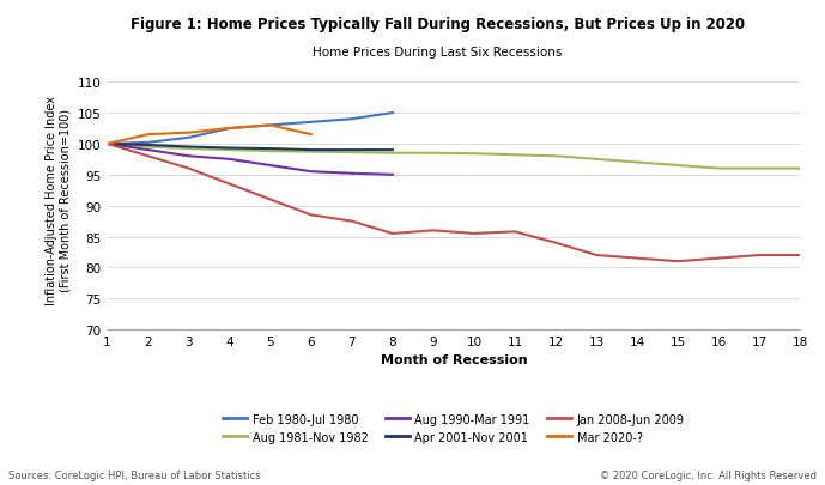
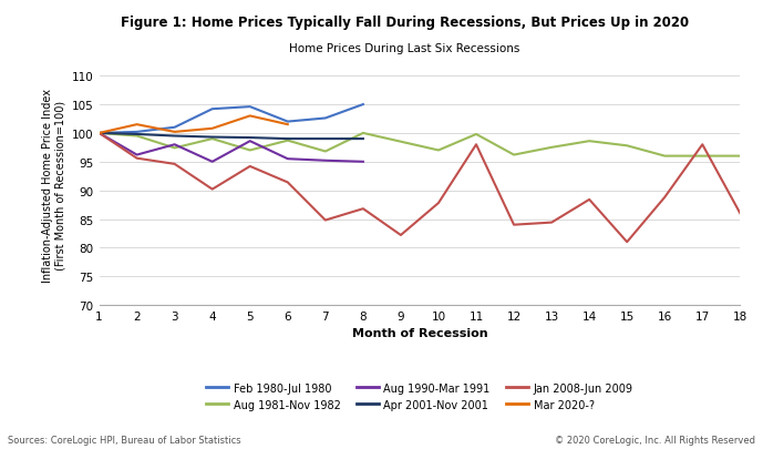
Aug 1990-Mar 1991/2: 99.0 -> 96.2
Jan 2008-Jun 2009/2: 98.0 -> 95.6
Aug 1981-Nov 1982/3: 99.2 -> 97.4
Jan 2008-Jun 2009/3: 96.0 -> 94.6
Mar 2020-?/3: 101.8 -> 100.2
Feb 1980-Jul 1980/4: 102.5 -> 104.2
Aug 1990-Mar 1991/4: 97.5 -> 95.0
Jan 2008-Jun 2009/4: 93.5 -> 90.2
Mar 2020-?/4: 102.5 -> 100.8
Feb 1980-Jul 1980/5: 103.0 -> 104.6
Aug 1981-Nov 1982/5: 98.8 -> 97.0
Aug 1990-Mar 1991/5: 96.5 -> 98.6
Jan 2008-Jun 2009/5: 91.0 -> 94.2
Feb 1980-Jul 1980/6: 103.5 -> 102.0
Jan 2008-Jun 2009/6: 88.5 -> 91.4
Feb 1980-Jul 1980/7: 104.0 -> 102.6
Aug 1981-Nov 1982/7: 98.6 -> 96.8
Jan 2008-Jun 2009/7: 87.5 -> 84.8
Aug 1981-Nov 1982/8: 98.5 -> 100.0
Jan 2008-Jun 2009/8: 85.5 -> 86.8
Jan 2008-Jun 2009/9: 86.0 -> 82.2
Aug 1981-Nov 1982/10: 98.4 -> 97.0
Jan 2008-Jun 2009/10: 85.5 -> 87.8
Aug 1981-Nov 1982/11: 98.2 -> 99.8
Jan 2008-Jun 2009/11: 85.8 -> 98.0
Aug 1981-Nov 1982/12: 98.0 -> 96.2
Jan 2008-Jun 2009/13: 82.0 -> 84.4
Aug 1981-Nov 1982/14: 97.0 -> 98.6
Jan 2008-Jun 2009/14: 81.5 -> 88.4
Aug 1981-Nov 1982/15: 96.5 -> 97.8
Jan 2008-Jun 2009/16: 81.5 -> 88.8
Jan 2008-Jun 2009/17: 82.0 -> 98.0
Jan 2008-Jun 2009/18: 82.0 -> 86.0
